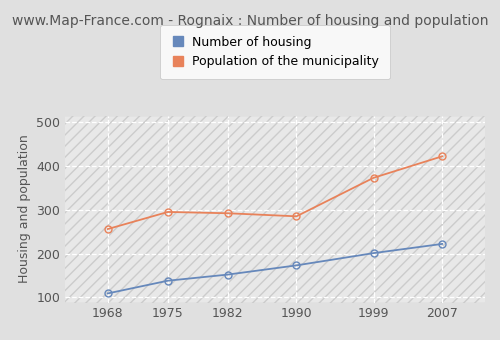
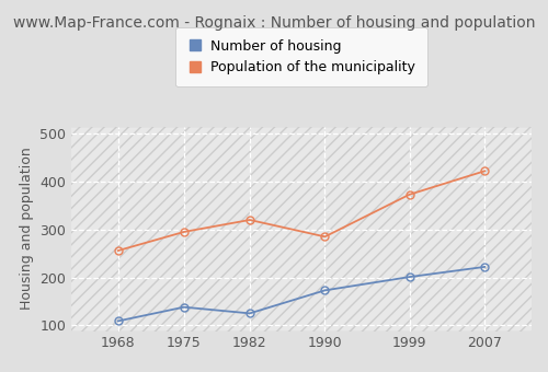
Number of housing/1982: 152 -> 125
Population of the municipality/1982: 292 -> 320
